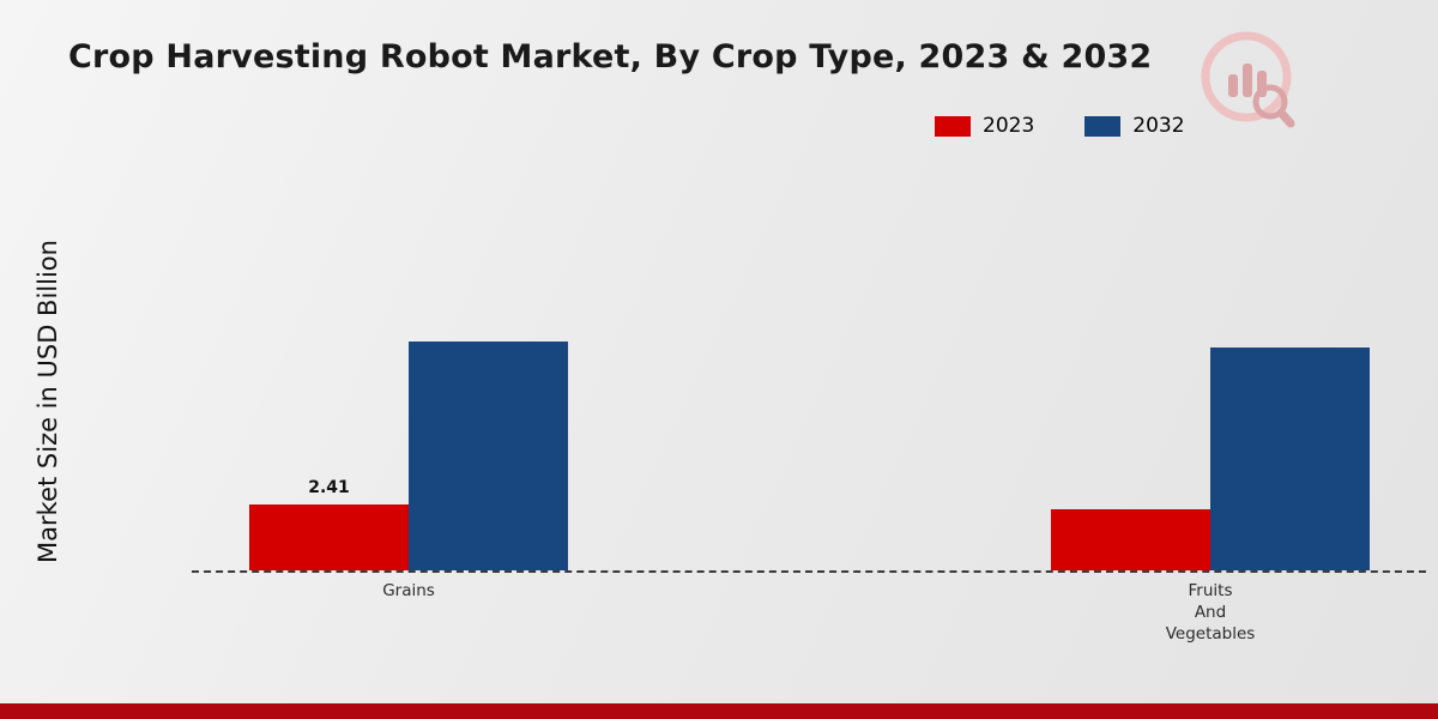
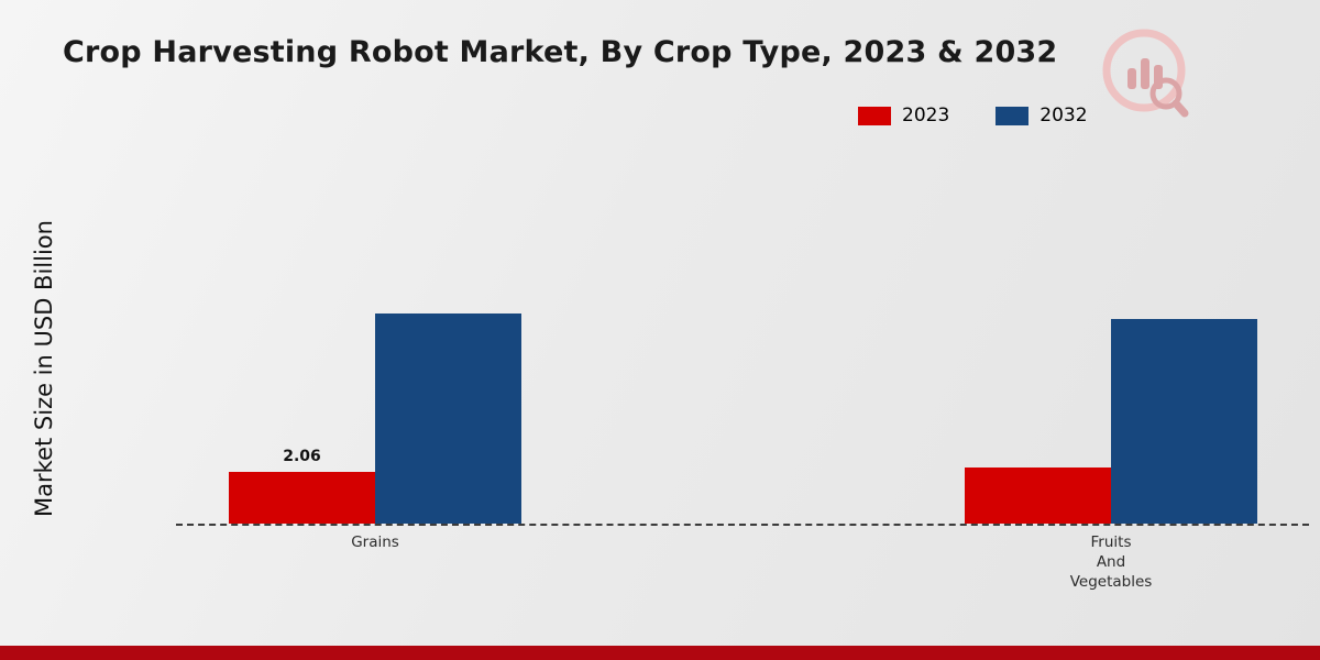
2023/Grains: 2.41 -> 2.06
